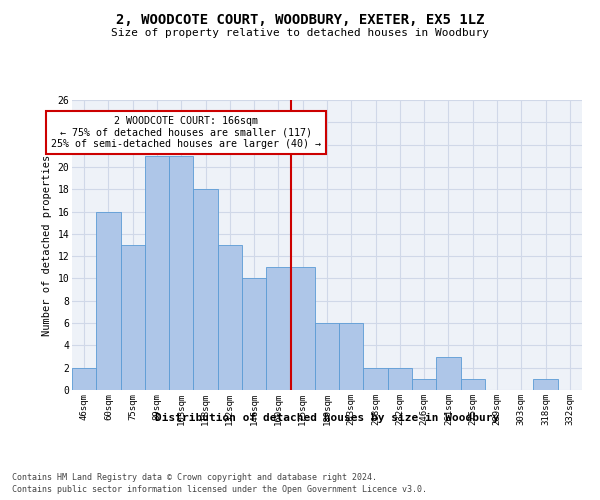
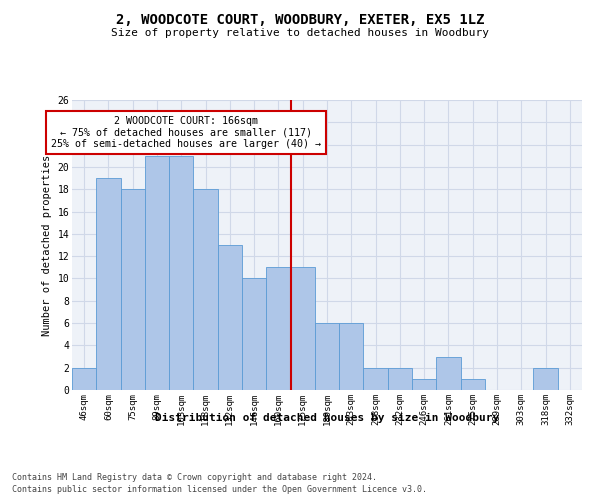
60sqm: 16 -> 19
75sqm: 13 -> 18
318sqm: 1 -> 2
